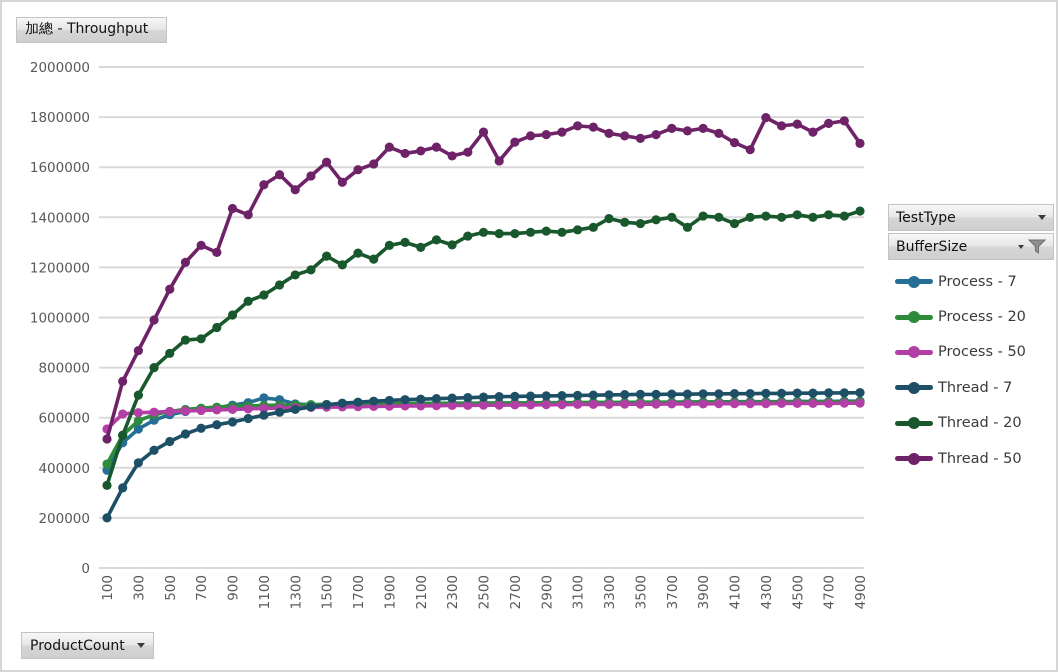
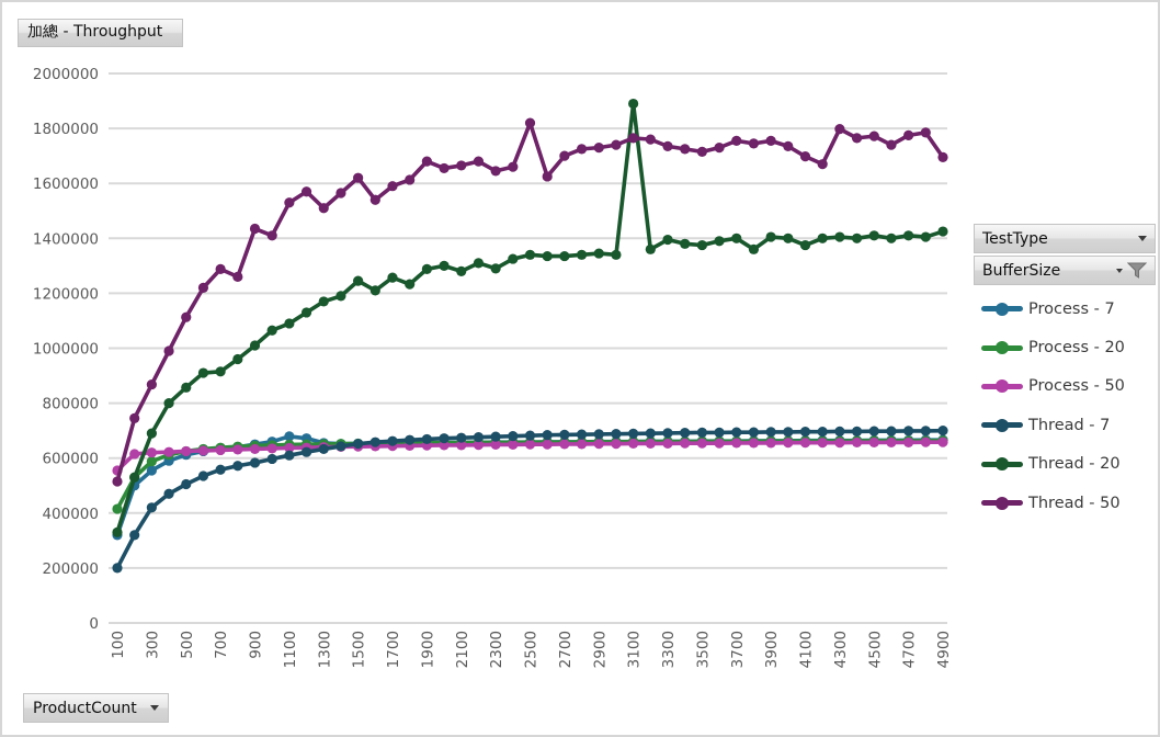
Process - 7/100: 390000 -> 320000
Thread - 50/2500: 1740000 -> 1820000
Thread - 20/3100: 1350000 -> 1890000
